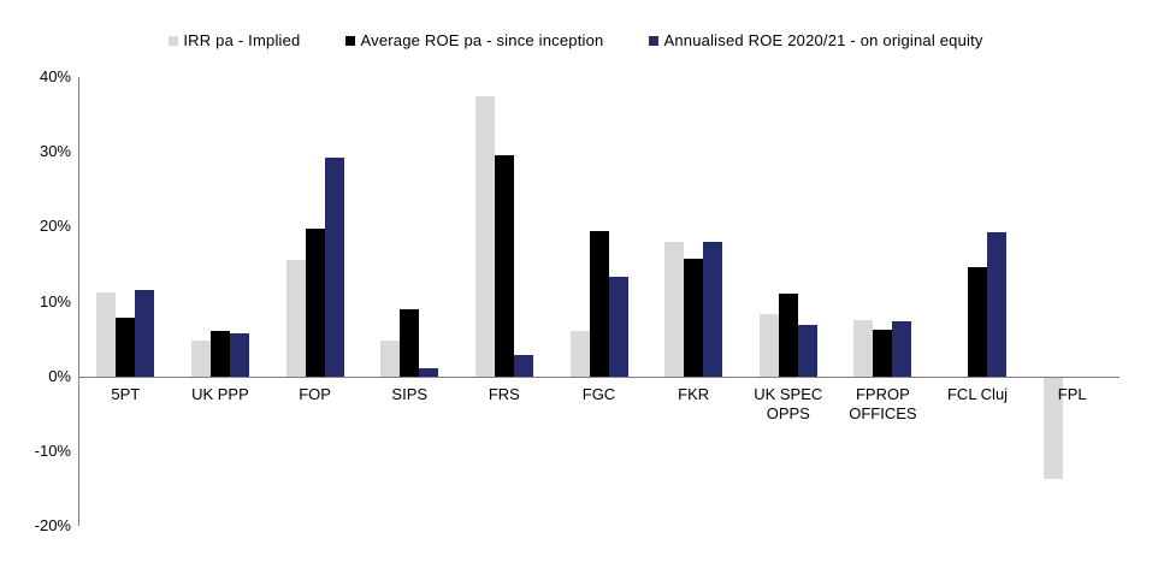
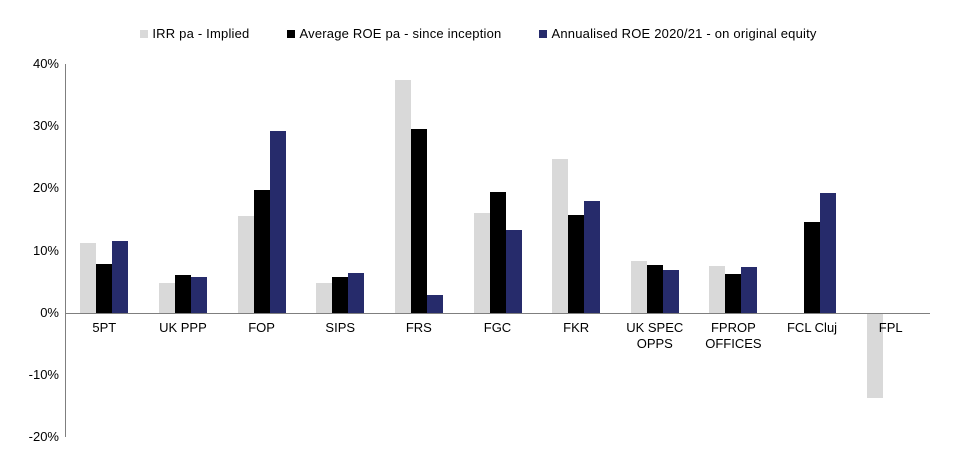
Average ROE pa - since inception/SIPS: 9% -> 6%
Annualised ROE 2020/21 - on original equity/SIPS: 1% -> 6%
IRR pa - Implied/FGC: 6% -> 16%
IRR pa - Implied/FKR: 18% -> 25%
Average ROE pa - since inception/UK SPEC OPPS: 11% -> 8%
